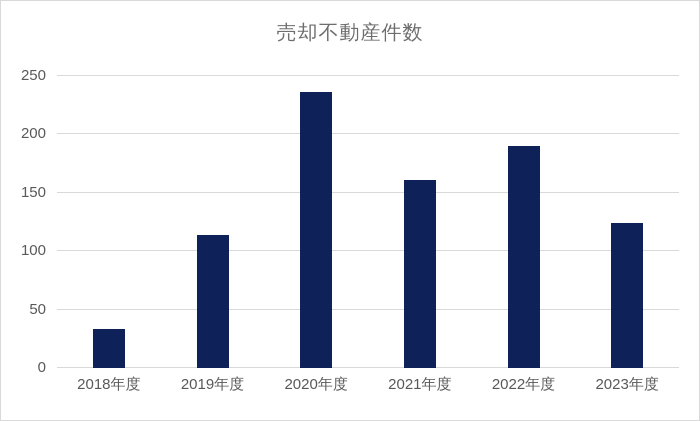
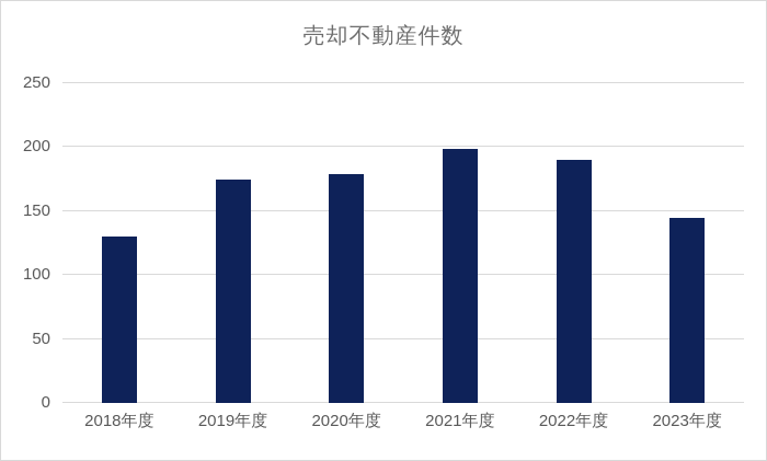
2018年度: 33 -> 130
2019年度: 114 -> 175
2020年度: 236 -> 179
2021年度: 161 -> 199
2023年度: 124 -> 145
